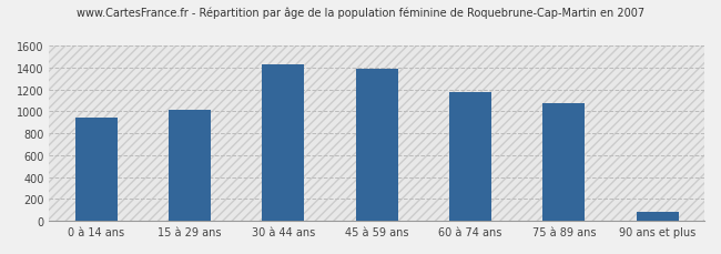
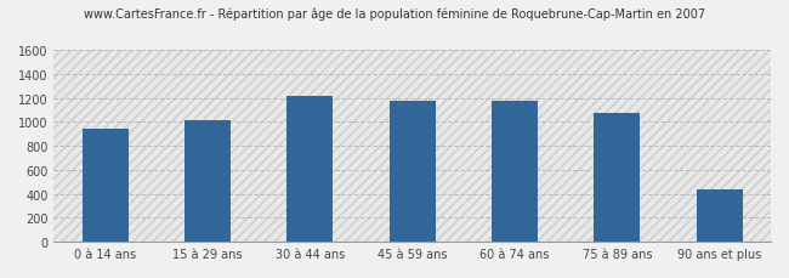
30 à 44 ans: 1420 -> 1220
45 à 59 ans: 1390 -> 1180
90 ans et plus: 80 -> 440
